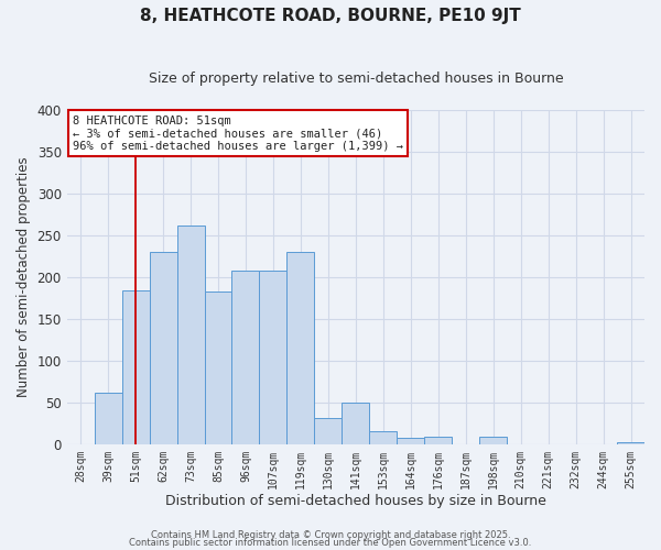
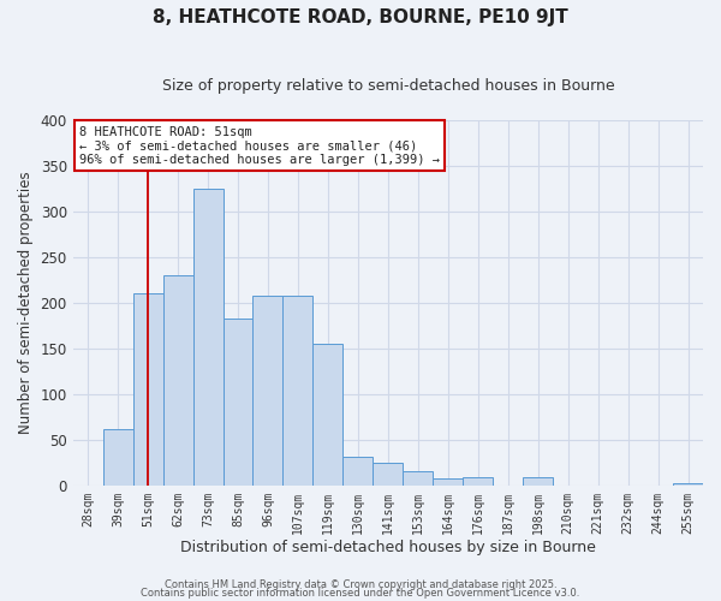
51sqm: 184 -> 210
73sqm: 262 -> 325
119sqm: 230 -> 155
141sqm: 50 -> 25
